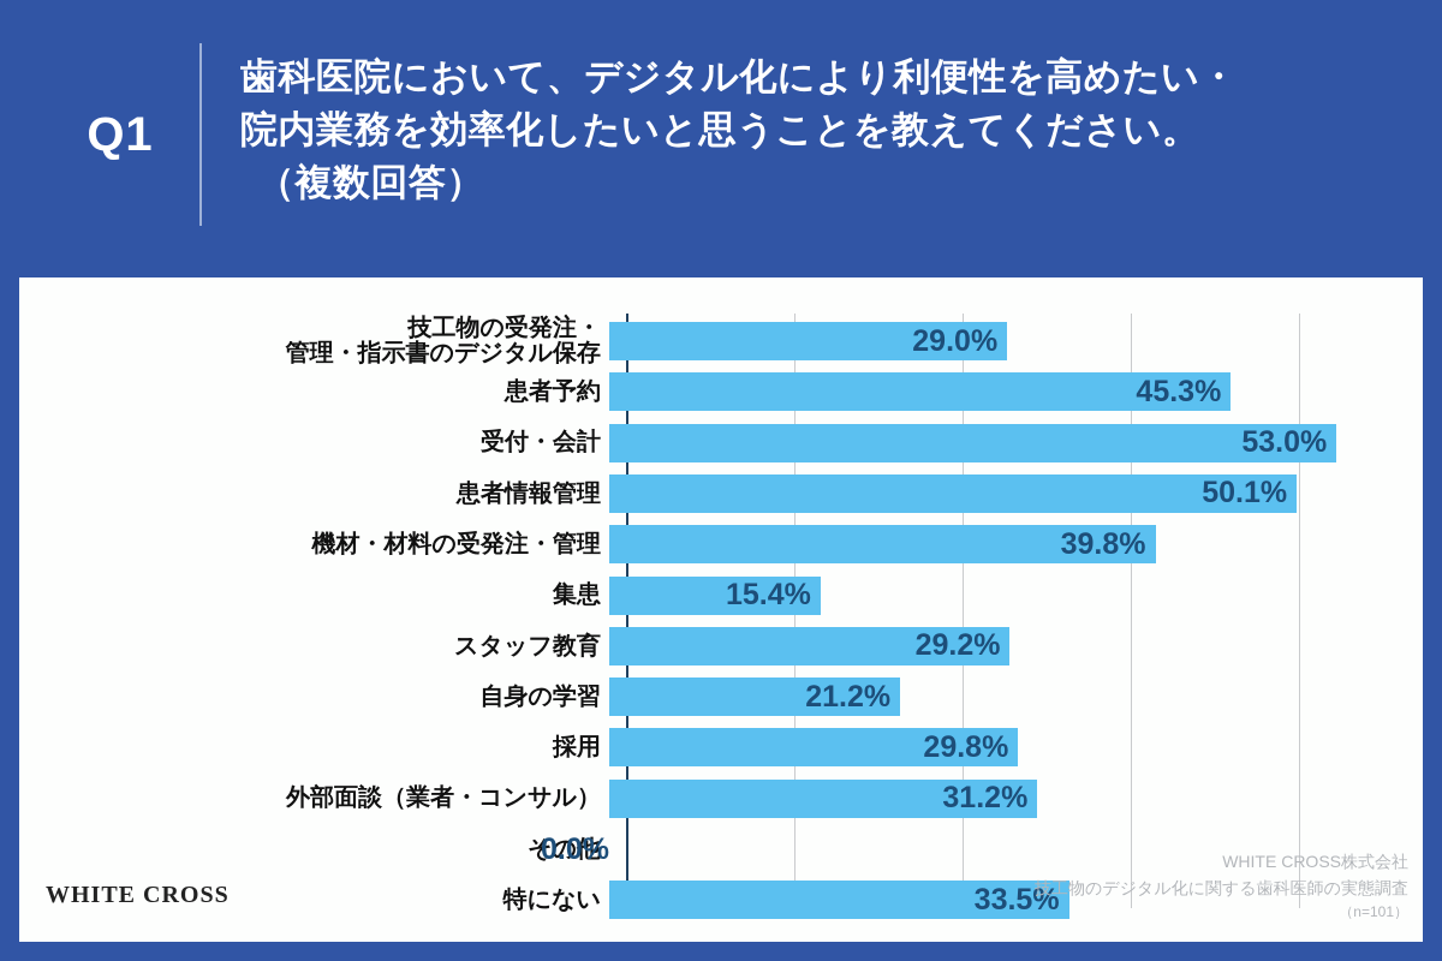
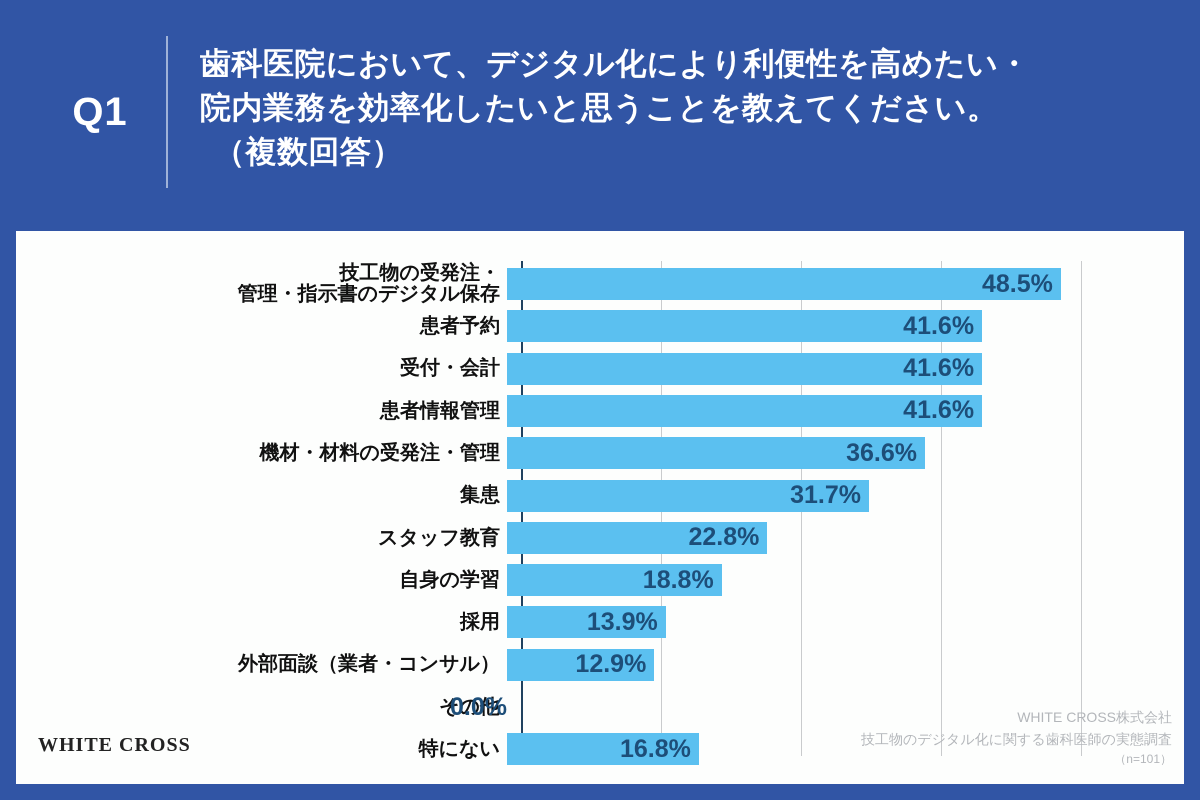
技工物の受発注・ 管理・指示書のデジタル保存: 29.0% -> 48.5%
患者予約: 45.3% -> 41.6%
受付・会計: 53.0% -> 41.6%
患者情報管理: 50.1% -> 41.6%
機材・材料の受発注・管理: 39.8% -> 36.6%
集患: 15.4% -> 31.7%
スタッフ教育: 29.2% -> 22.8%
自身の学習: 21.2% -> 18.8%
採用: 29.8% -> 13.9%
外部面談（業者・コンサル）: 31.2% -> 12.9%
特にない: 33.5% -> 16.8%
